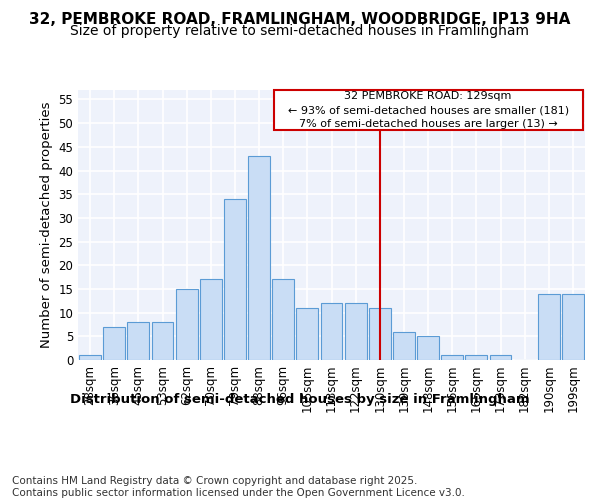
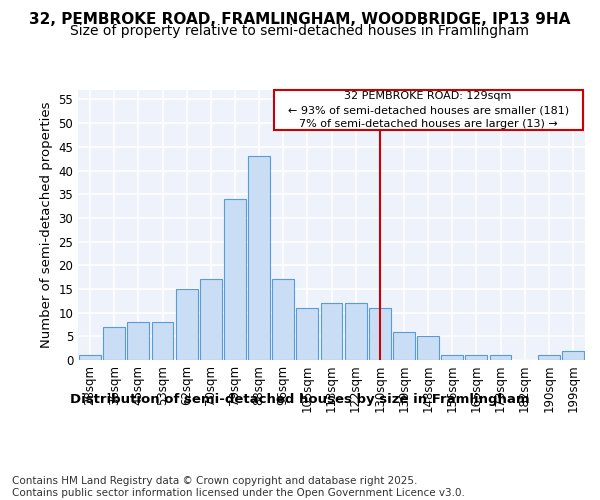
190sqm: 14 -> 1
199sqm: 14 -> 2
